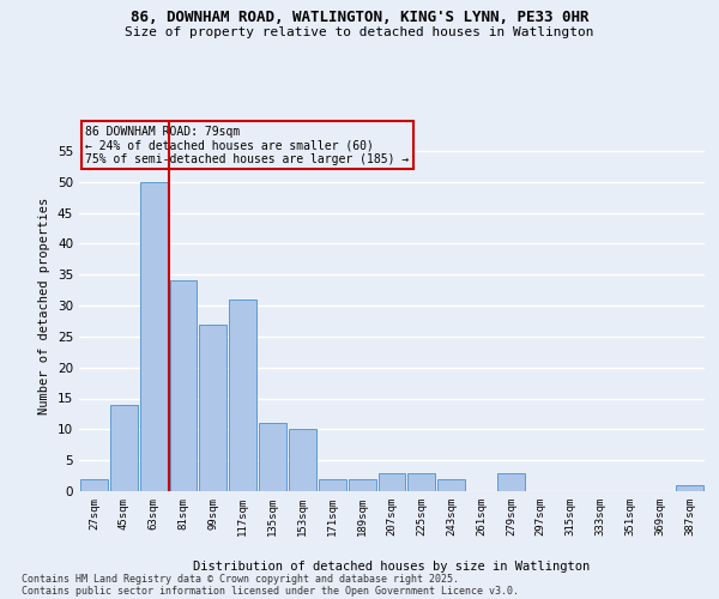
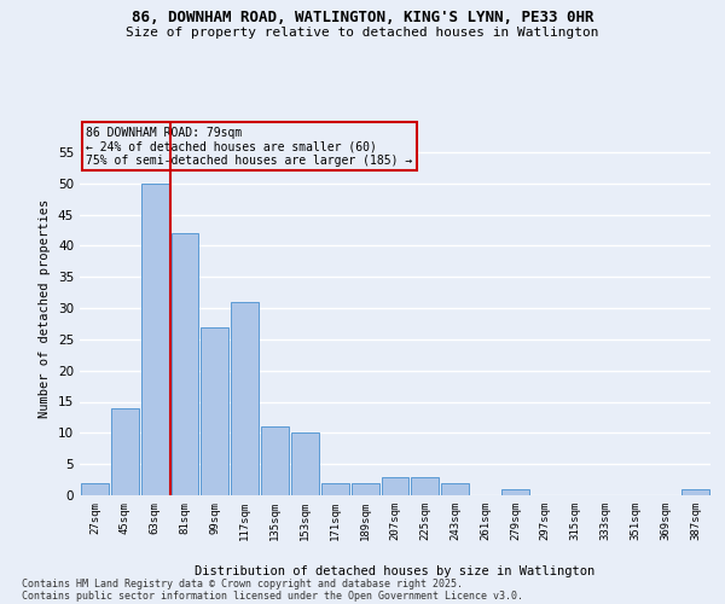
81sqm: 34 -> 42
279sqm: 3 -> 1
